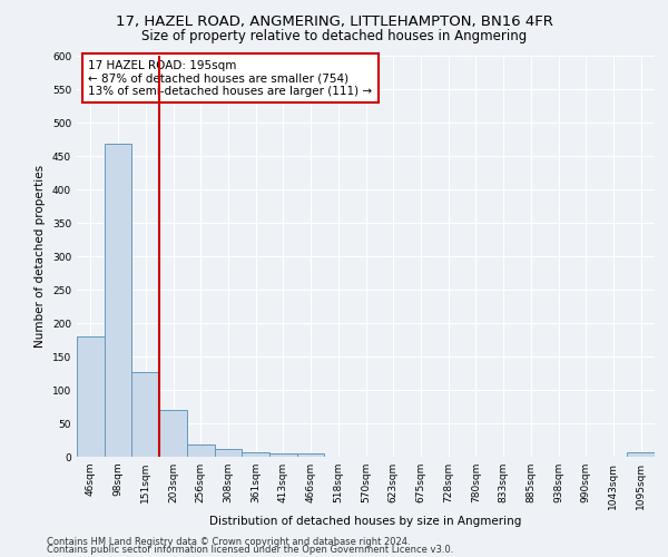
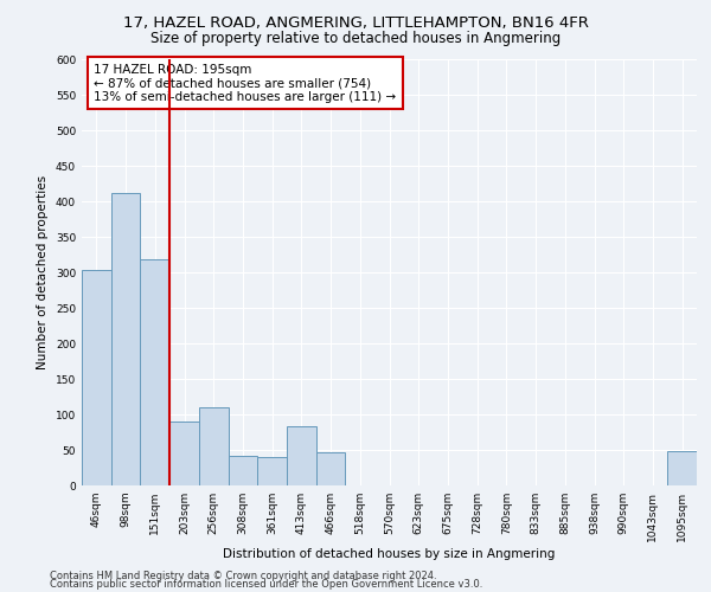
46sqm: 180 -> 304
98sqm: 468 -> 412
151sqm: 126 -> 318
203sqm: 70 -> 90
256sqm: 18 -> 110
308sqm: 11 -> 42
361sqm: 7 -> 40
413sqm: 5 -> 84
466sqm: 5 -> 46
1095sqm: 6 -> 48
